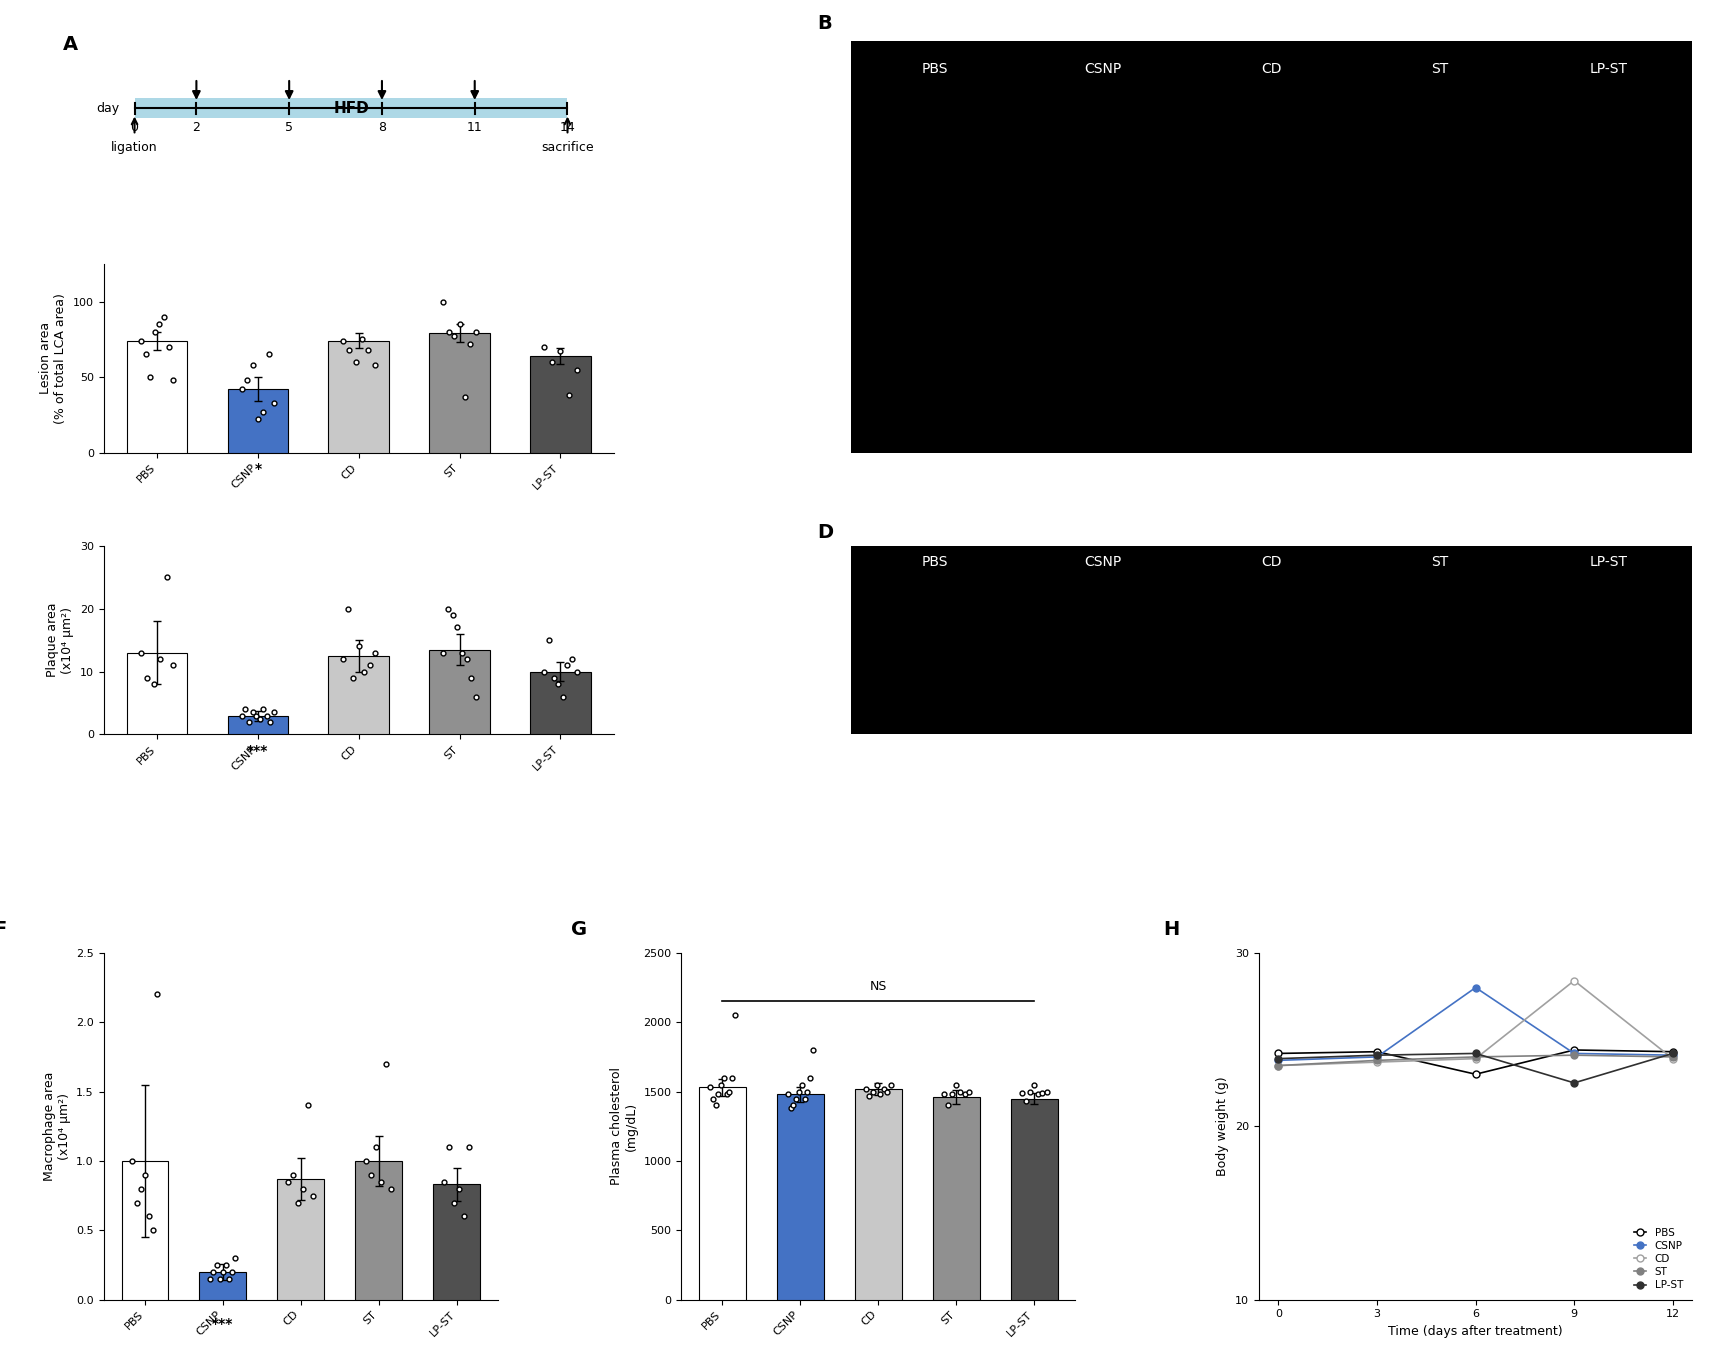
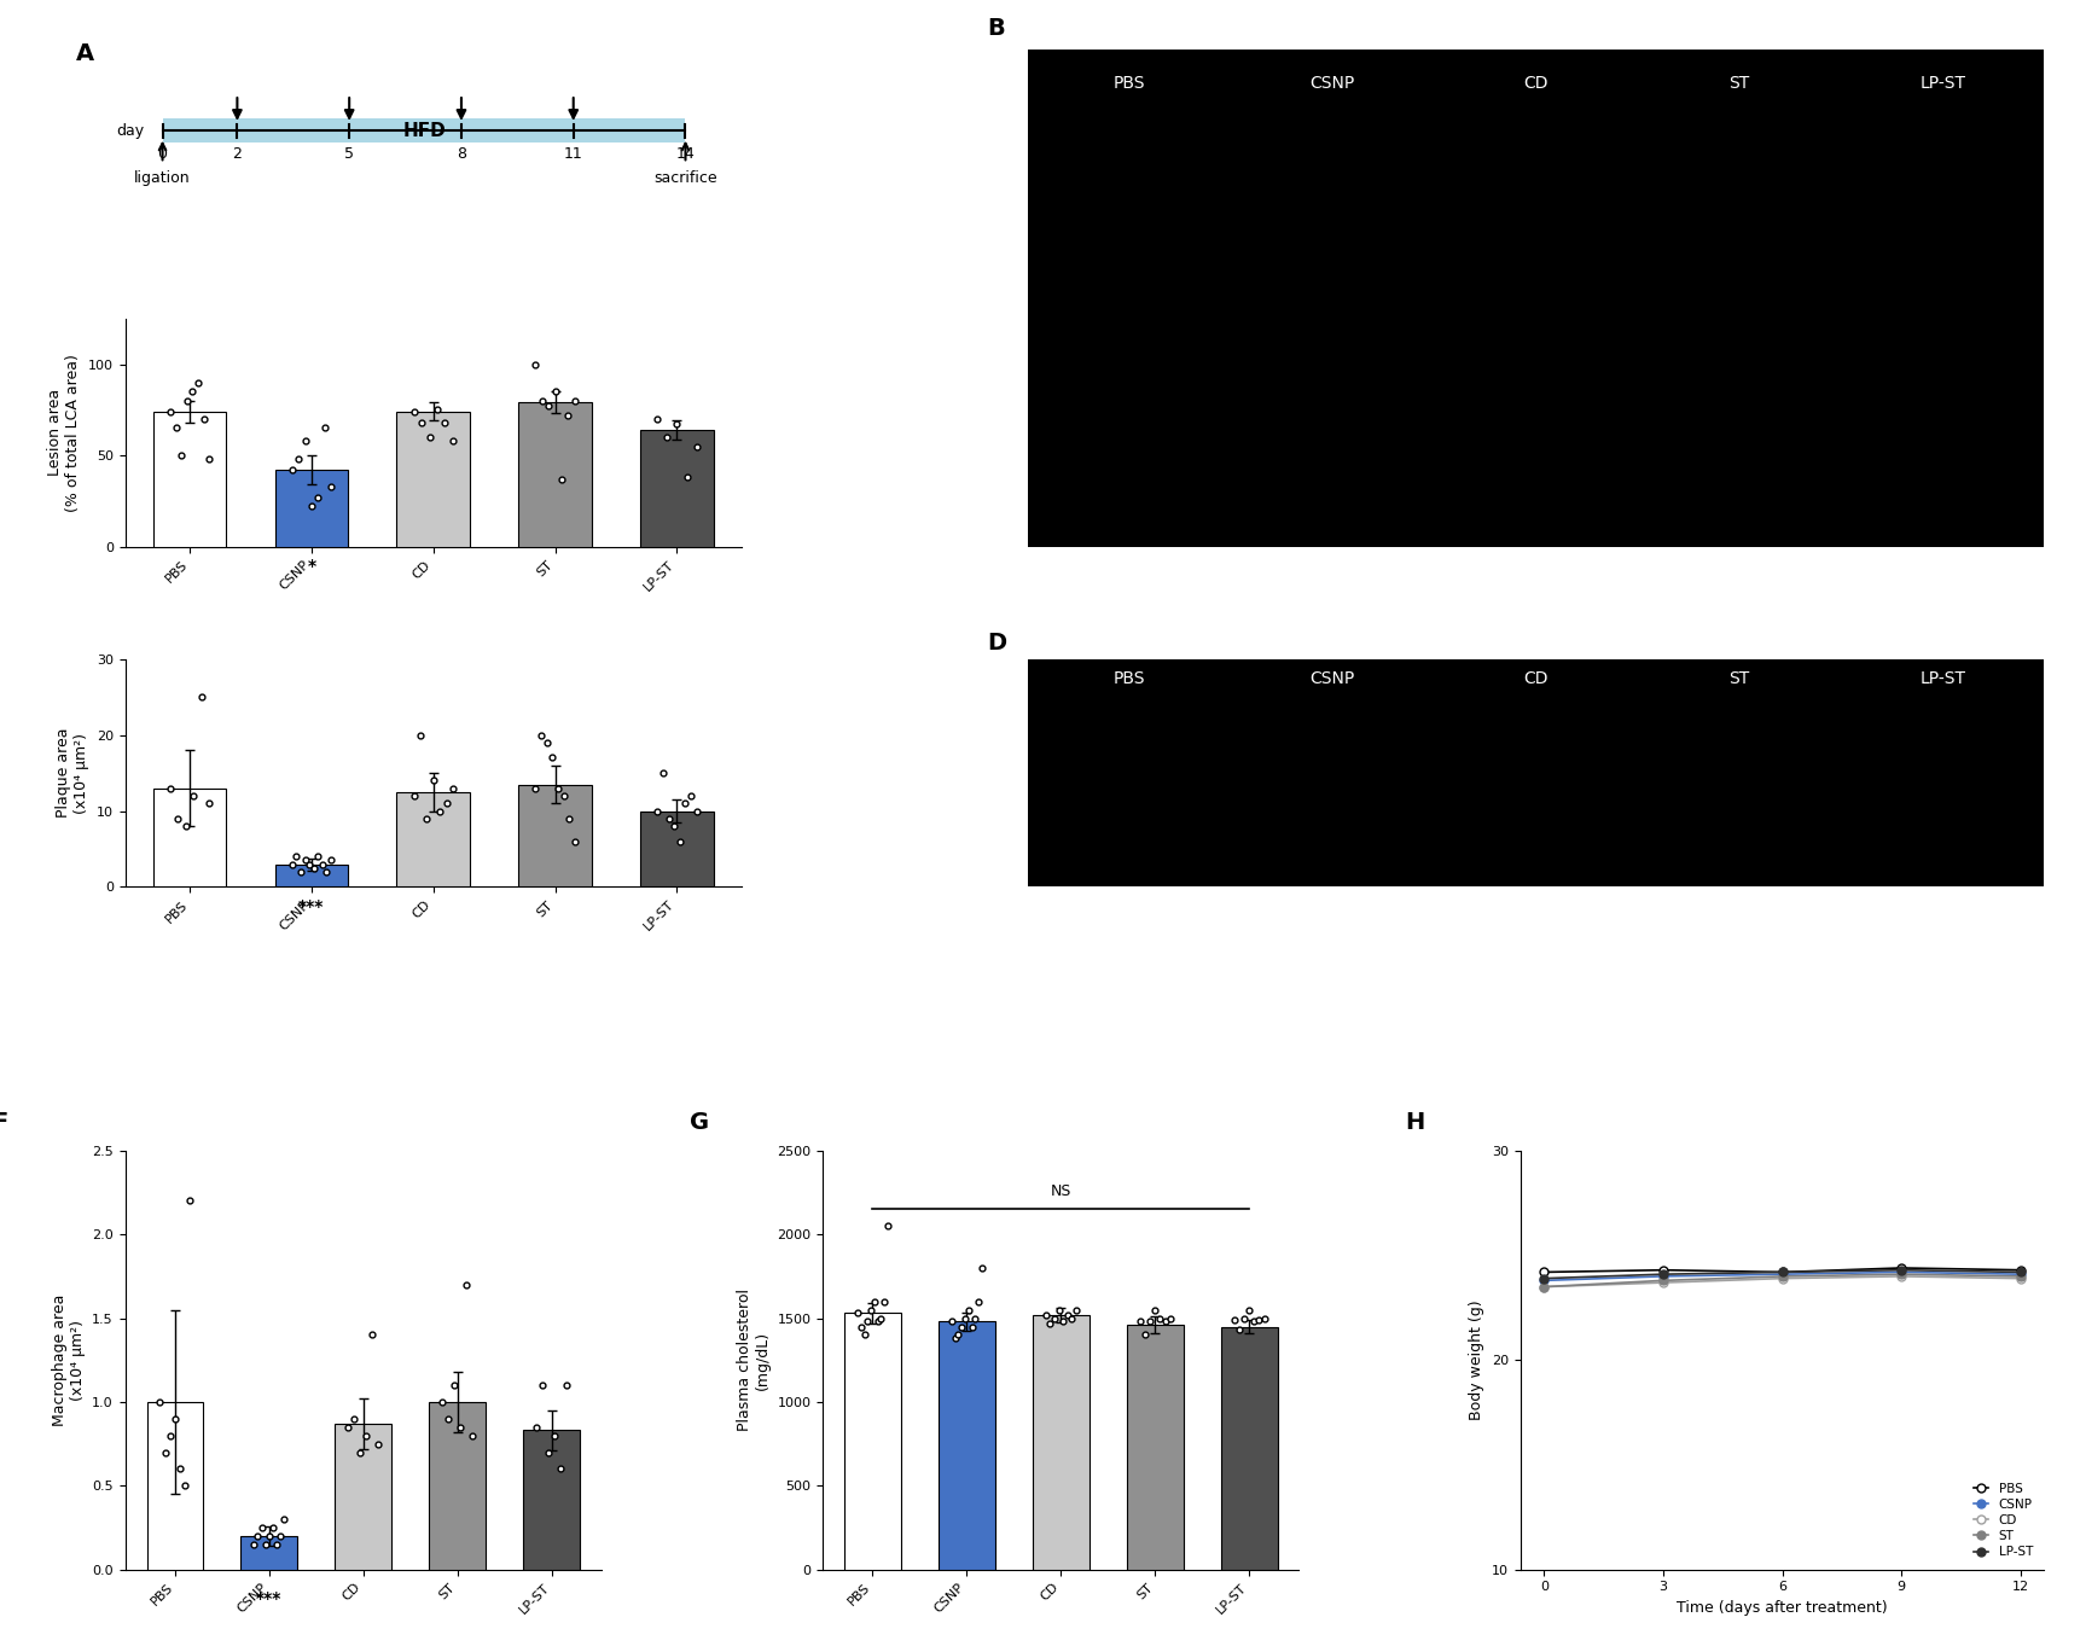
PBS/6: 23.0 -> 24.2
CSNP/6: 28.0 -> 24.1
CD/9: 28.4 -> 24.0
LP-ST/9: 22.5 -> 24.3
